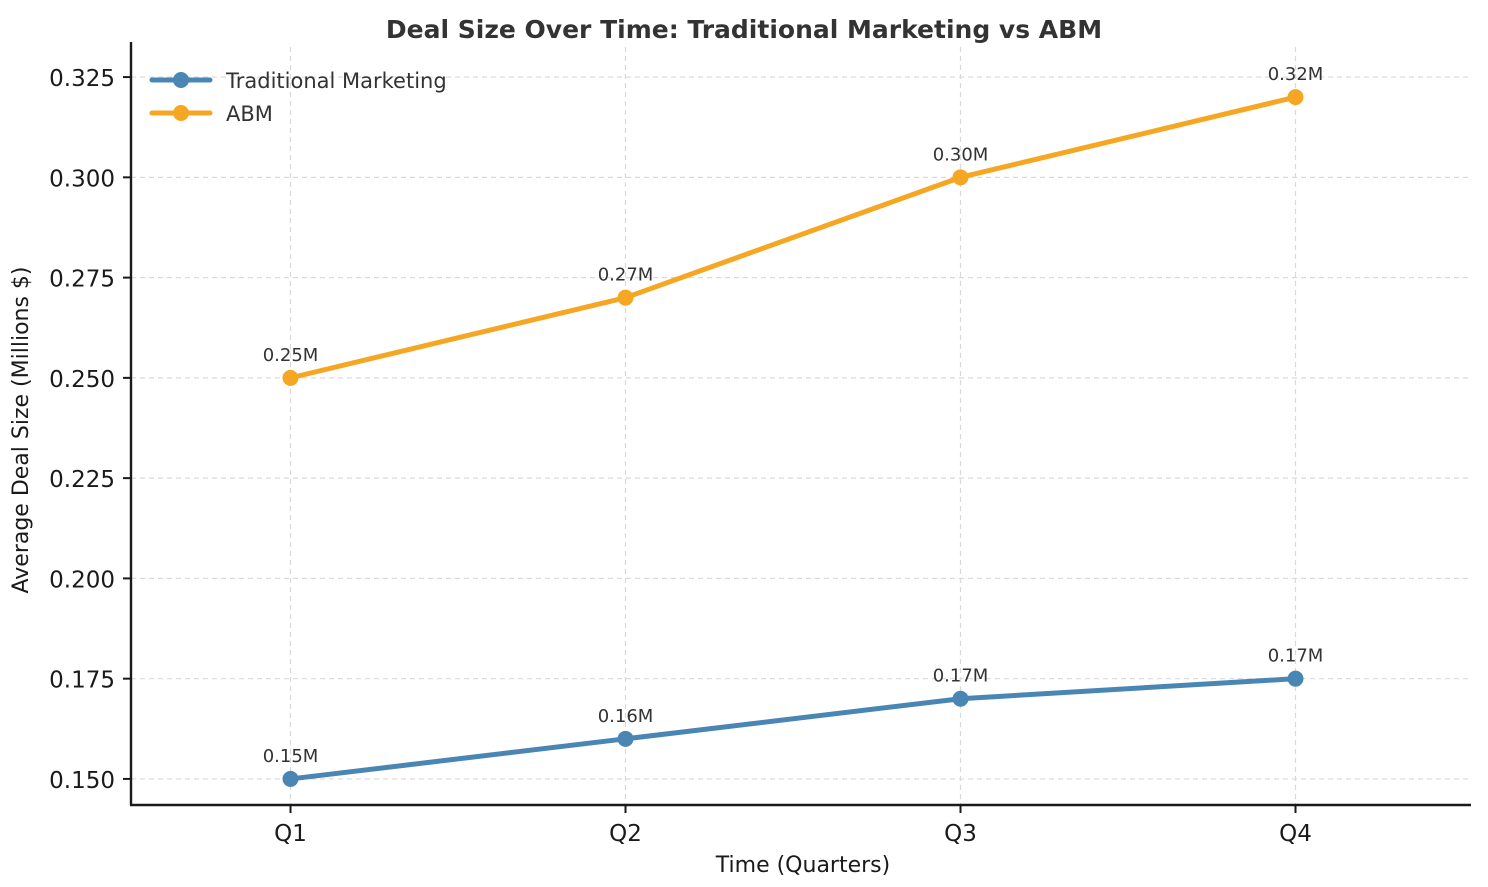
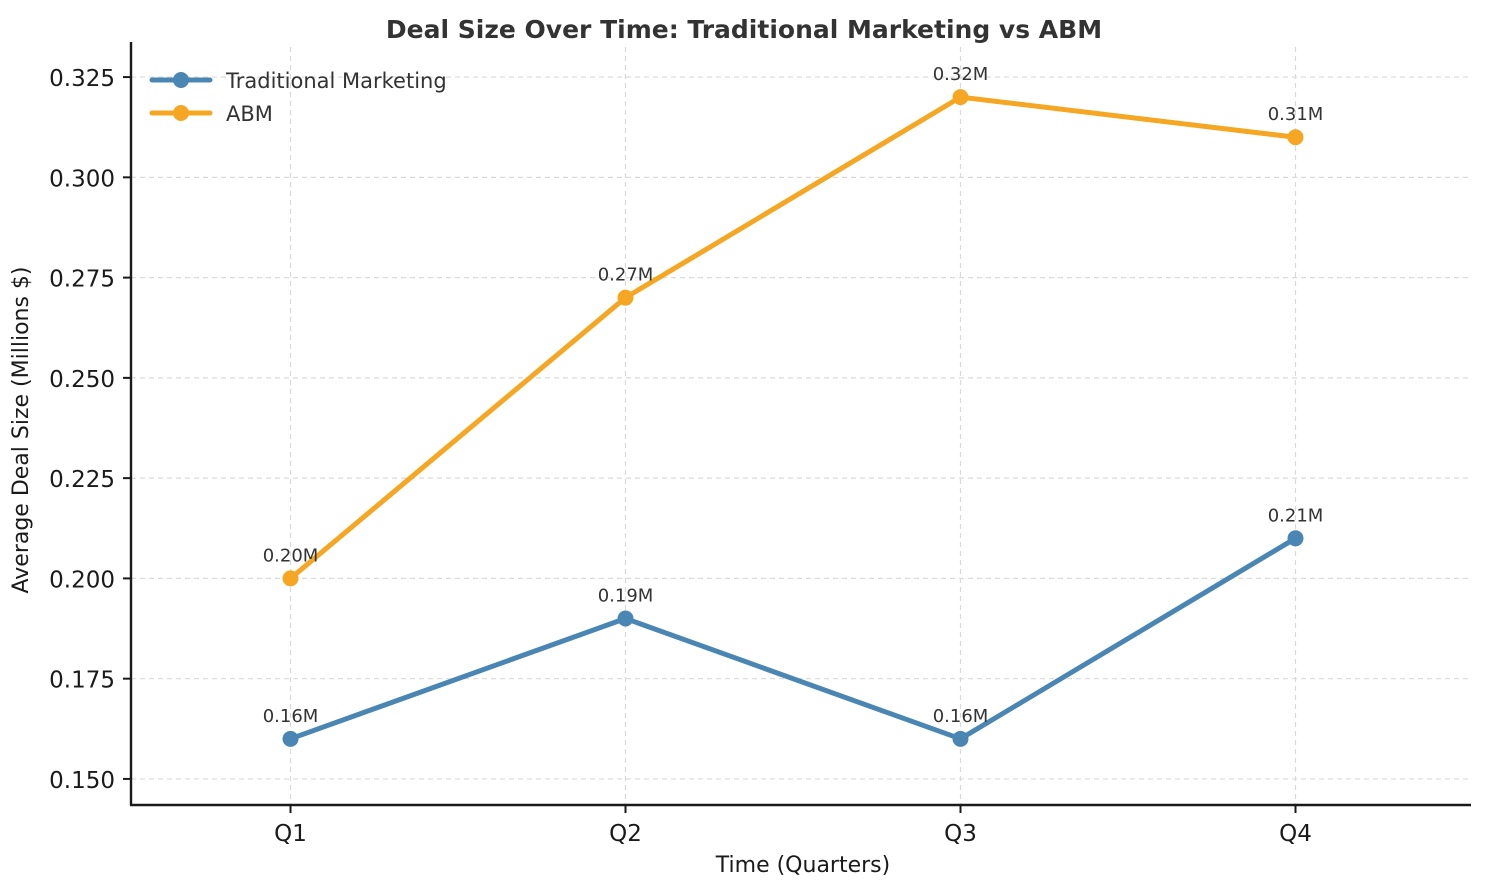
Traditional Marketing/Q1: 0.15M -> 0.16M
ABM/Q1: 0.25M -> 0.20M
Traditional Marketing/Q2: 0.16M -> 0.19M
Traditional Marketing/Q3: 0.17M -> 0.16M
ABM/Q3: 0.30M -> 0.32M
Traditional Marketing/Q4: 0.17M -> 0.21M
ABM/Q4: 0.32M -> 0.31M
